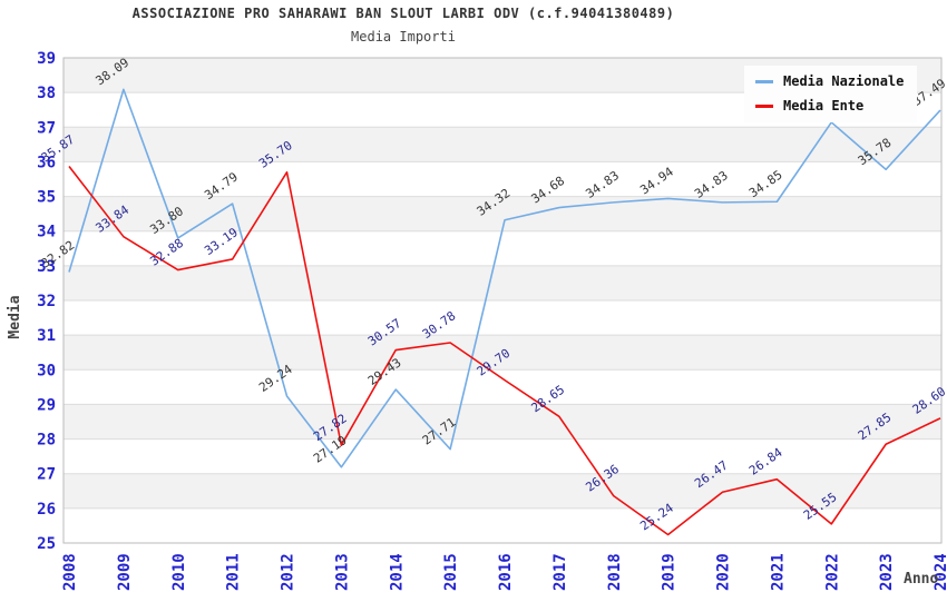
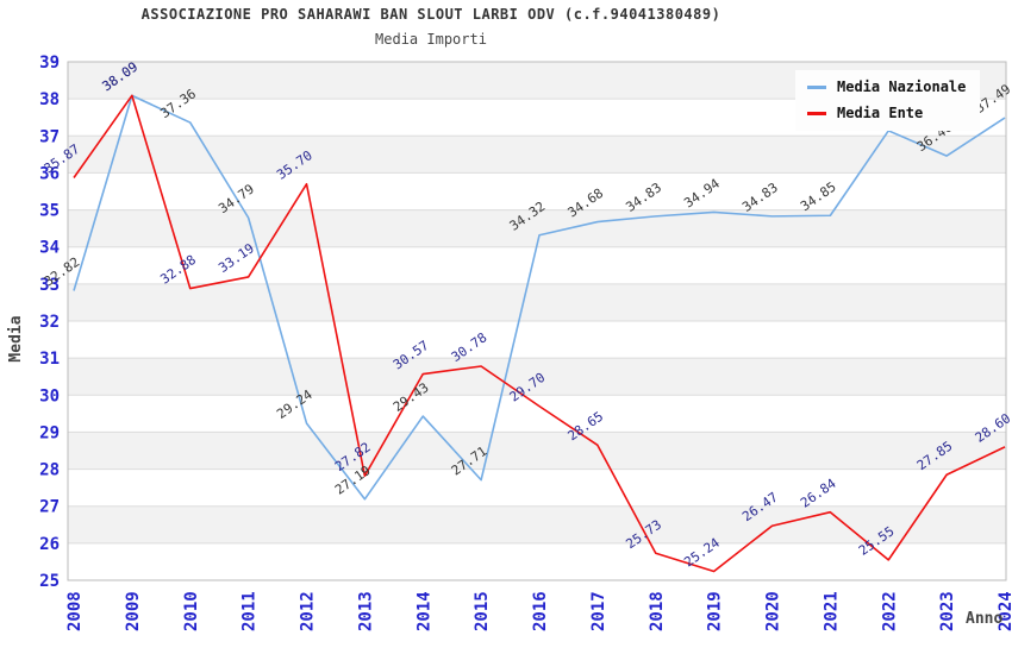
Media Ente/2009: 33.84 -> 38.09
Media Nazionale/2010: 33.80 -> 37.36
Media Ente/2018: 26.36 -> 25.73
Media Nazionale/2023: 35.78 -> 36.46
